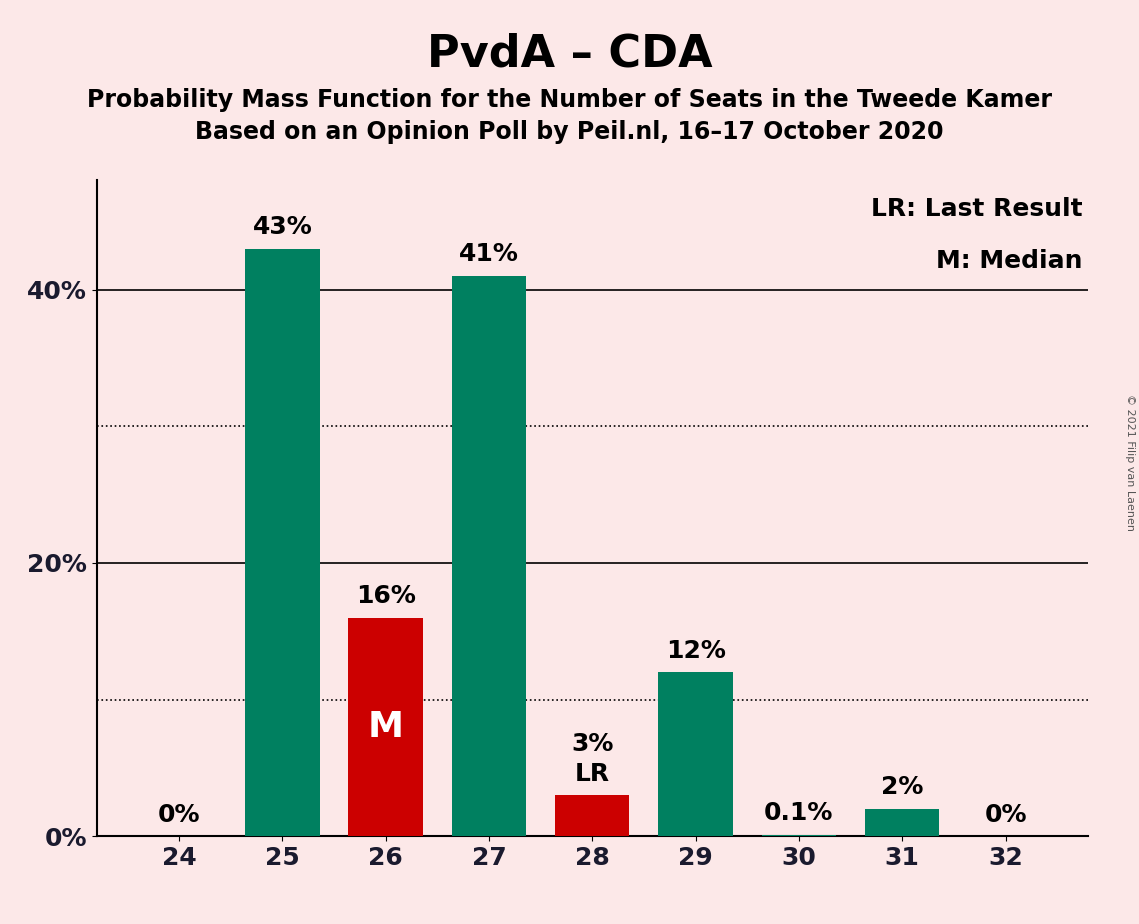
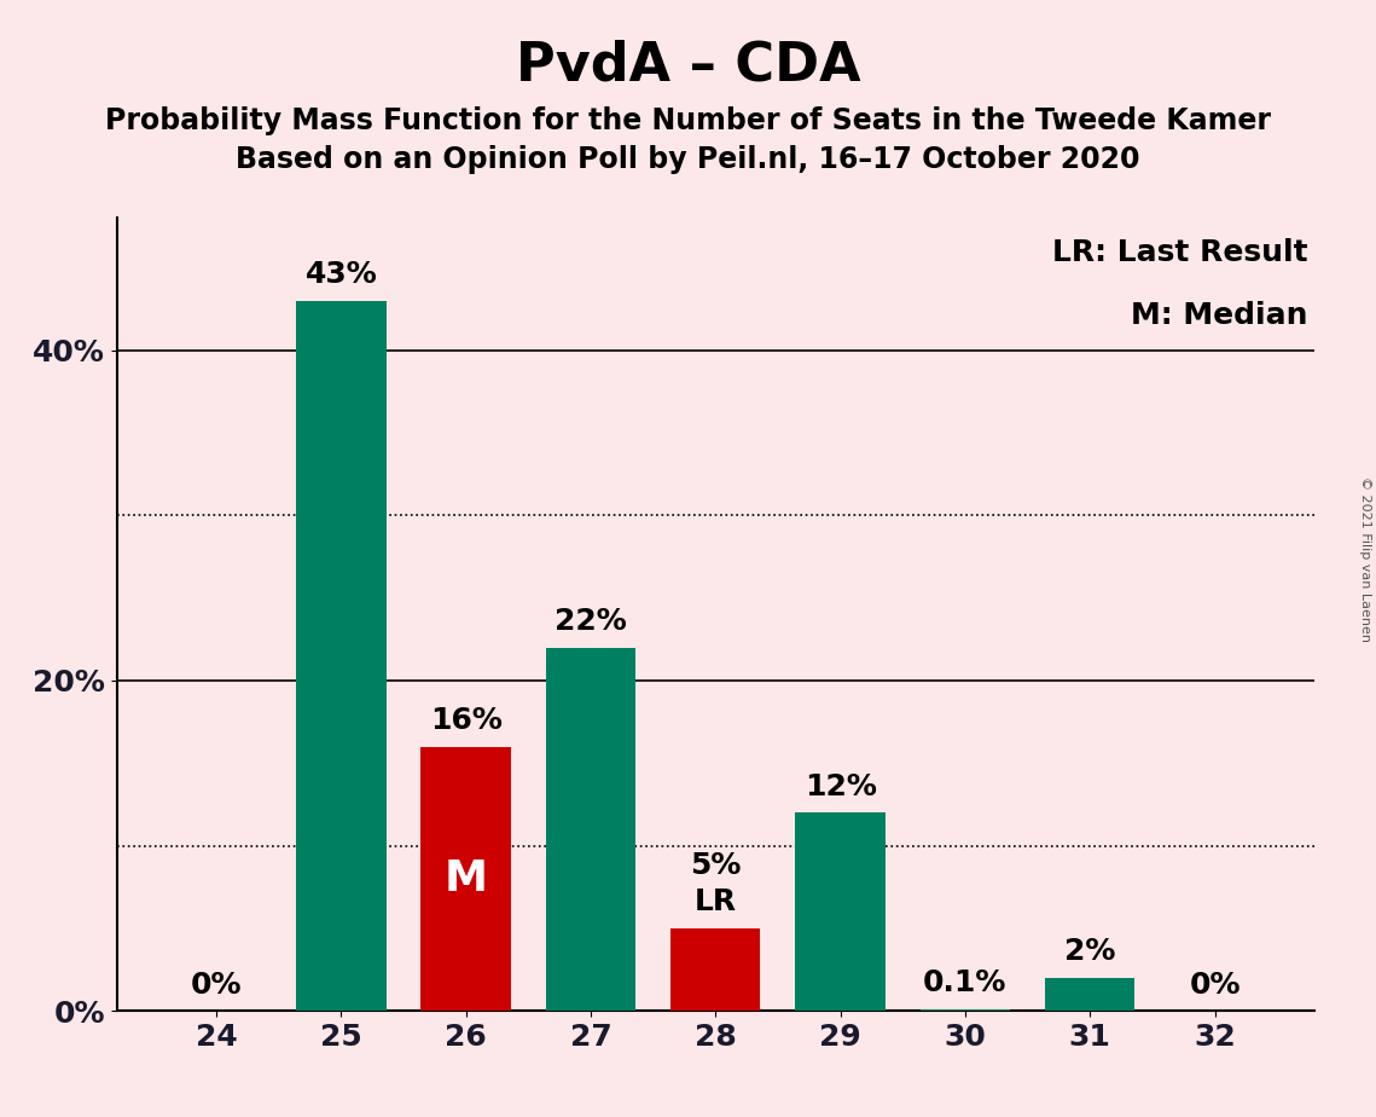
27: 41% -> 22%
28: 3% -> 5%
